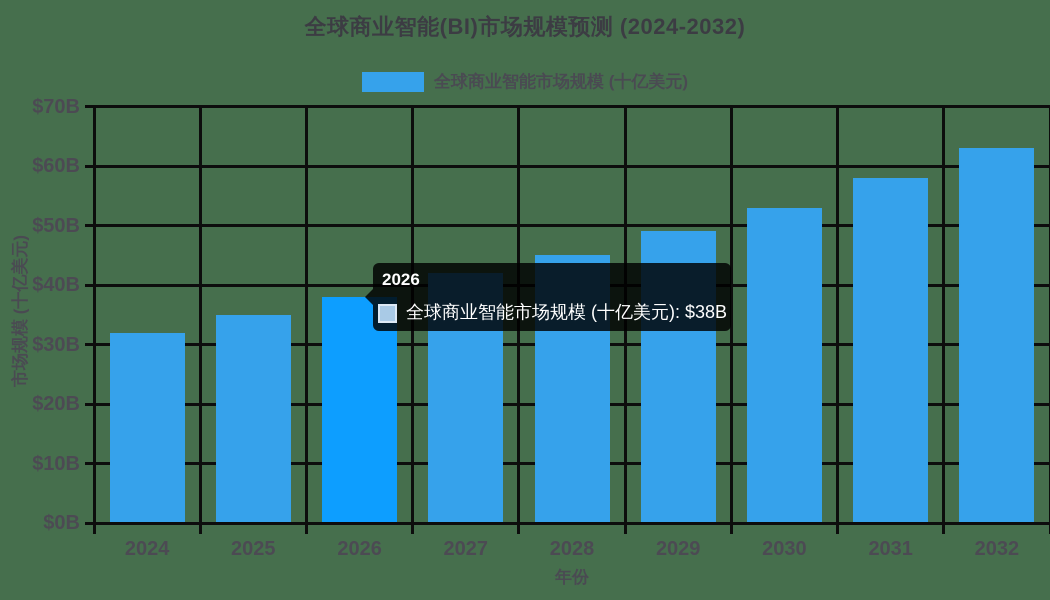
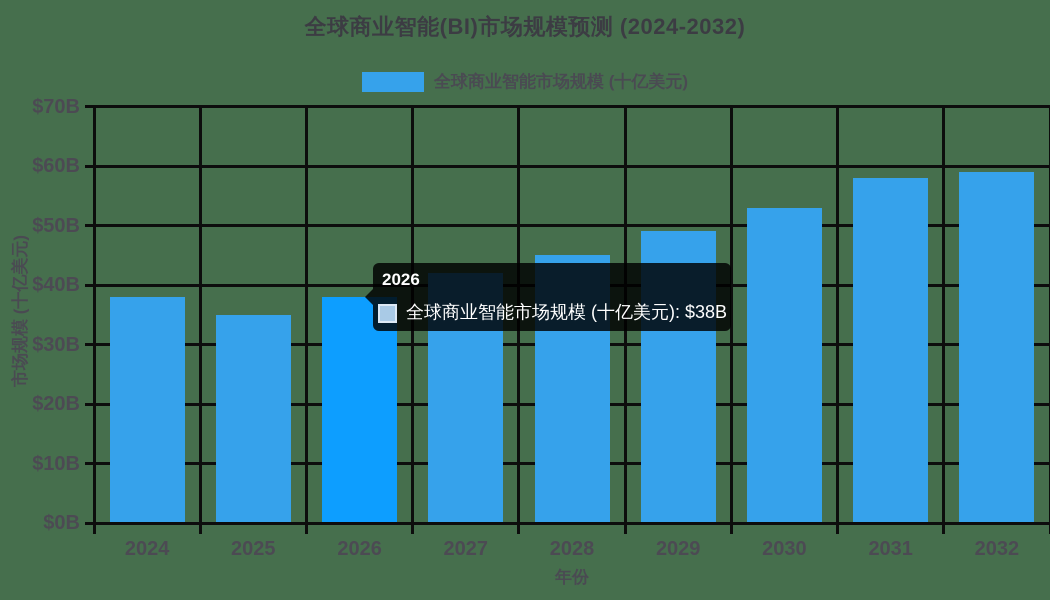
2024: $32B -> $38B
2032: $63B -> $59B
